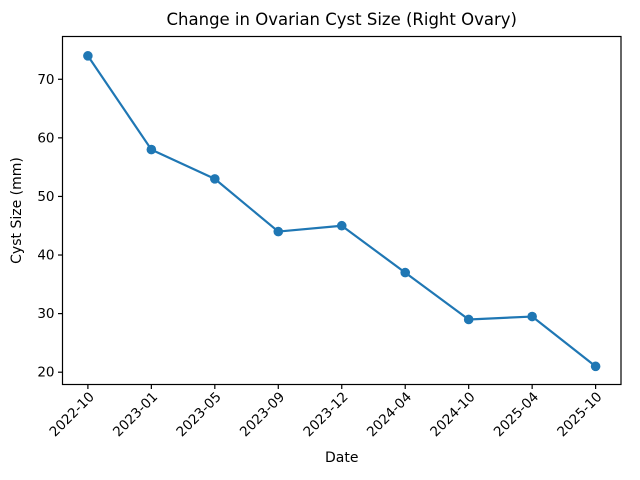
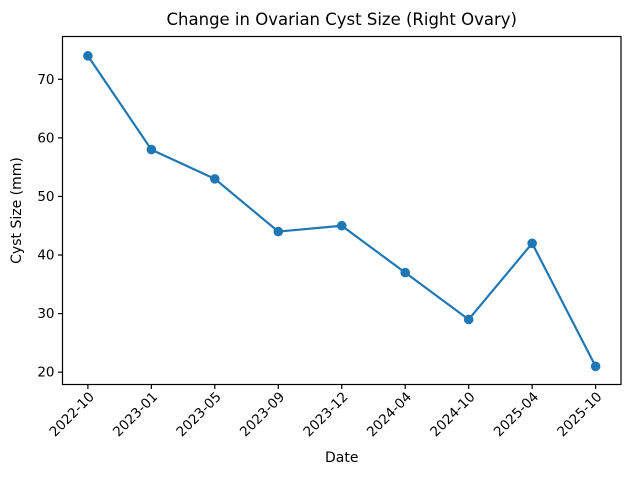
2025-04: 30 -> 42
